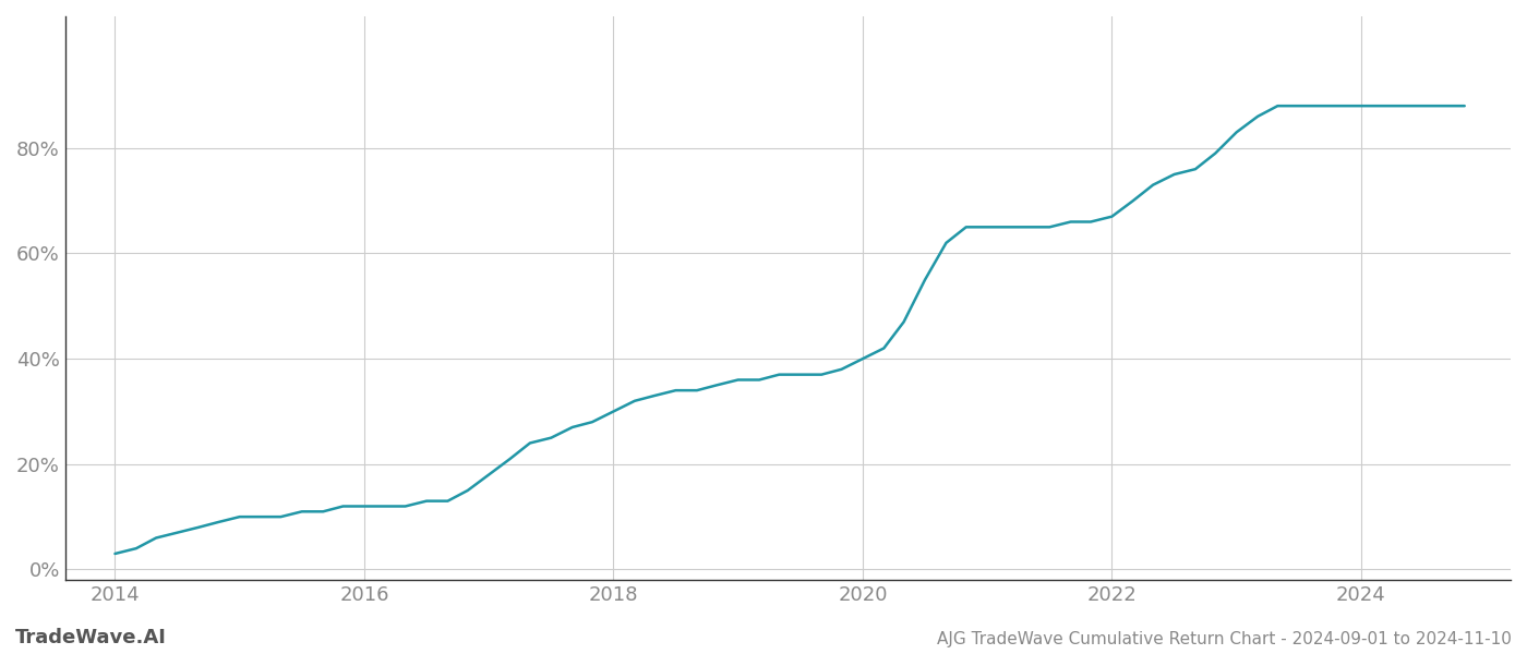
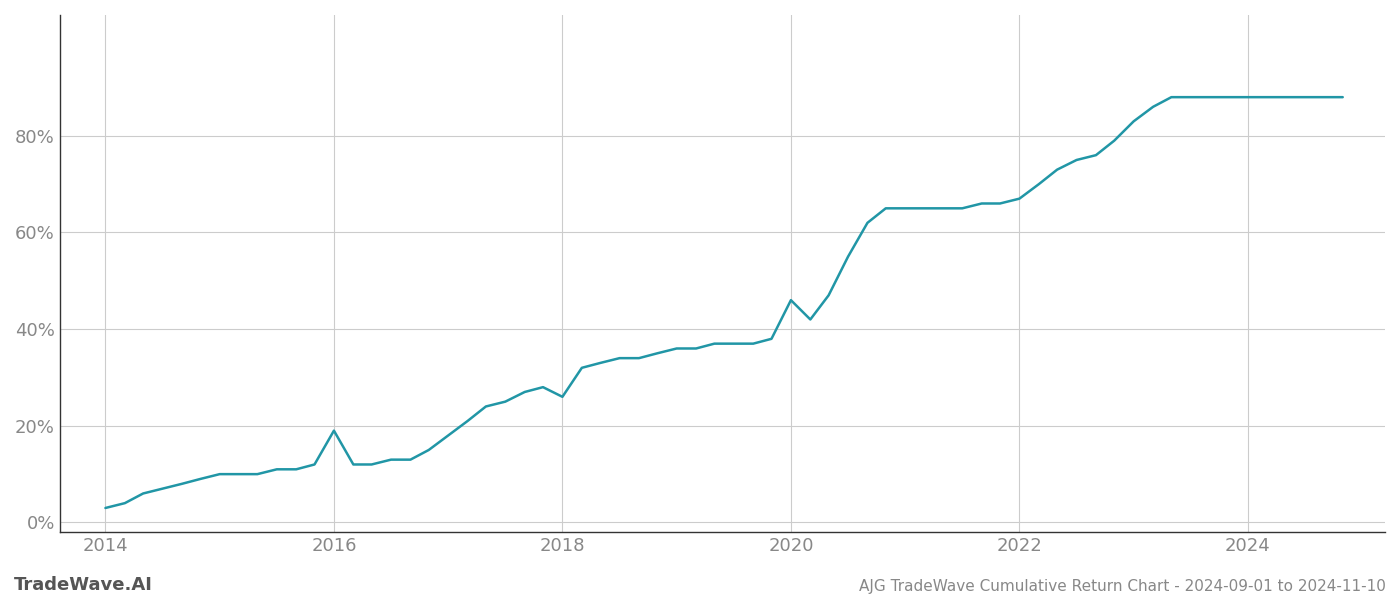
2016: 12% -> 19%
2018: 30% -> 26%
2020: 40% -> 46%
